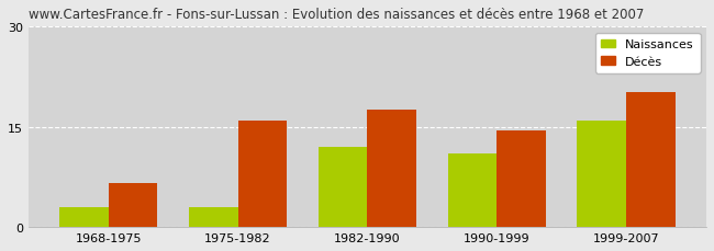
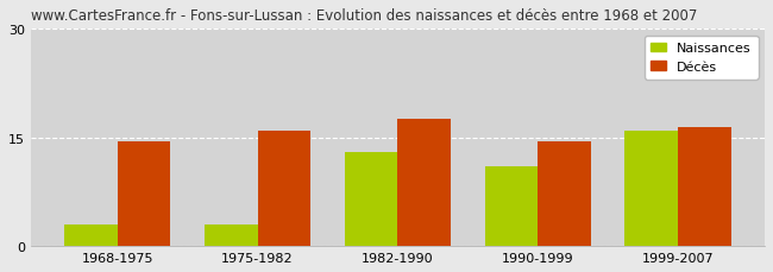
Décès/1968-1975: 6.6 -> 14.5
Naissances/1982-1990: 12 -> 13
Décès/1999-2007: 20.2 -> 16.5
